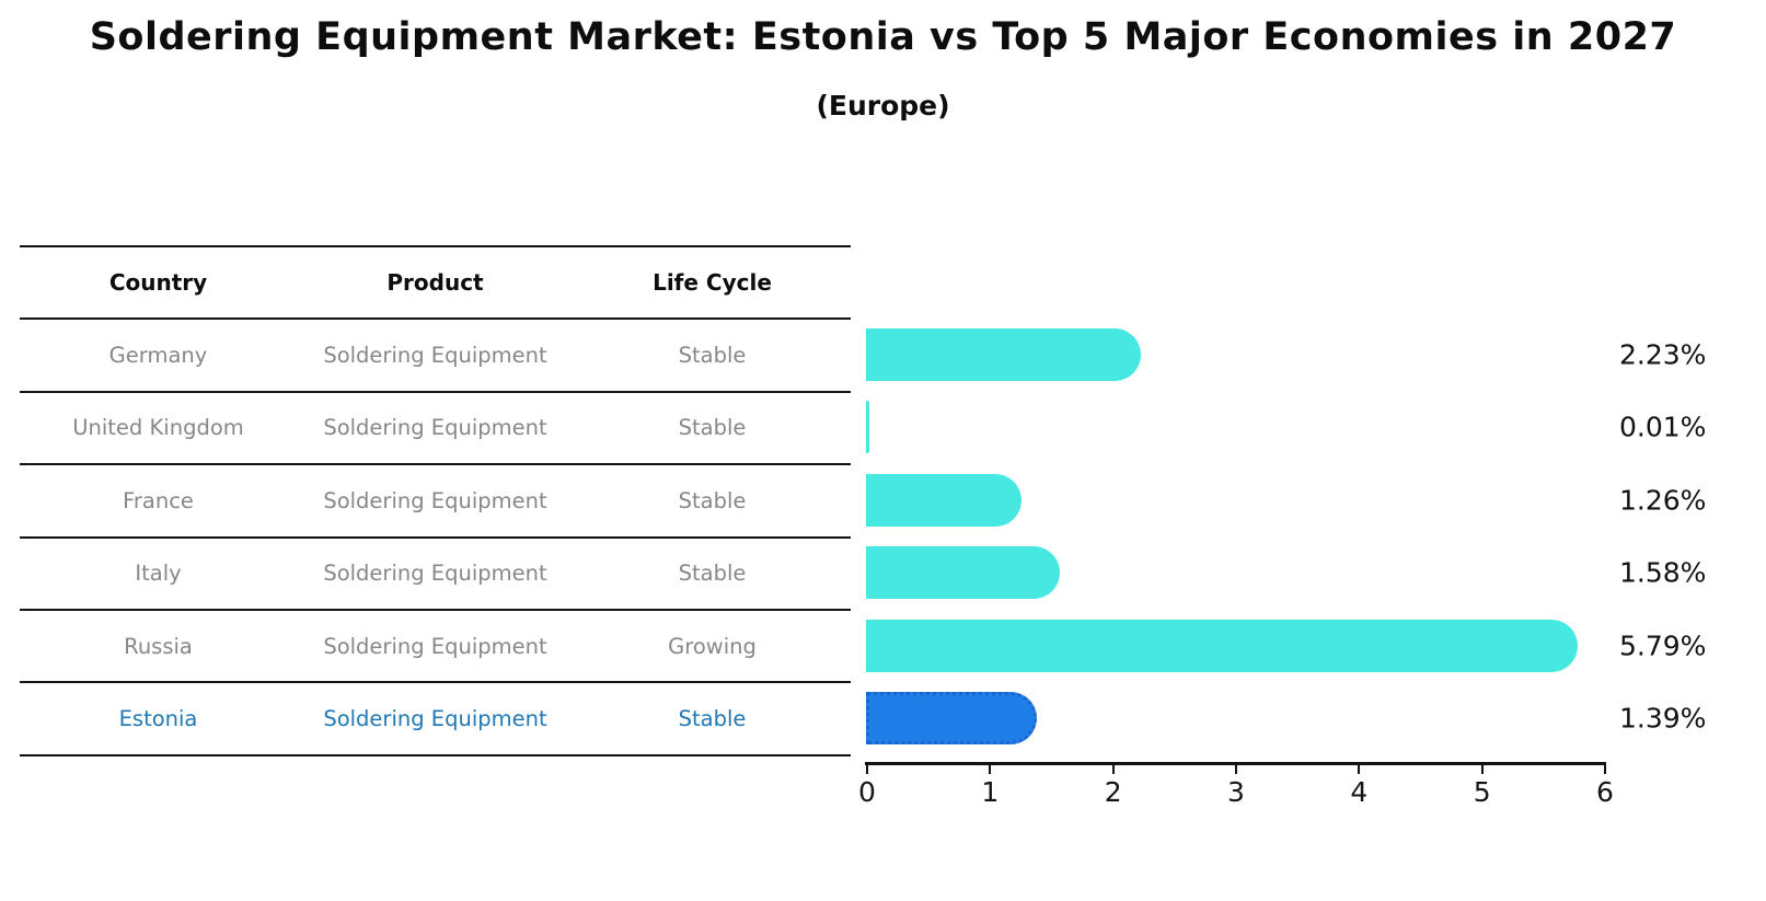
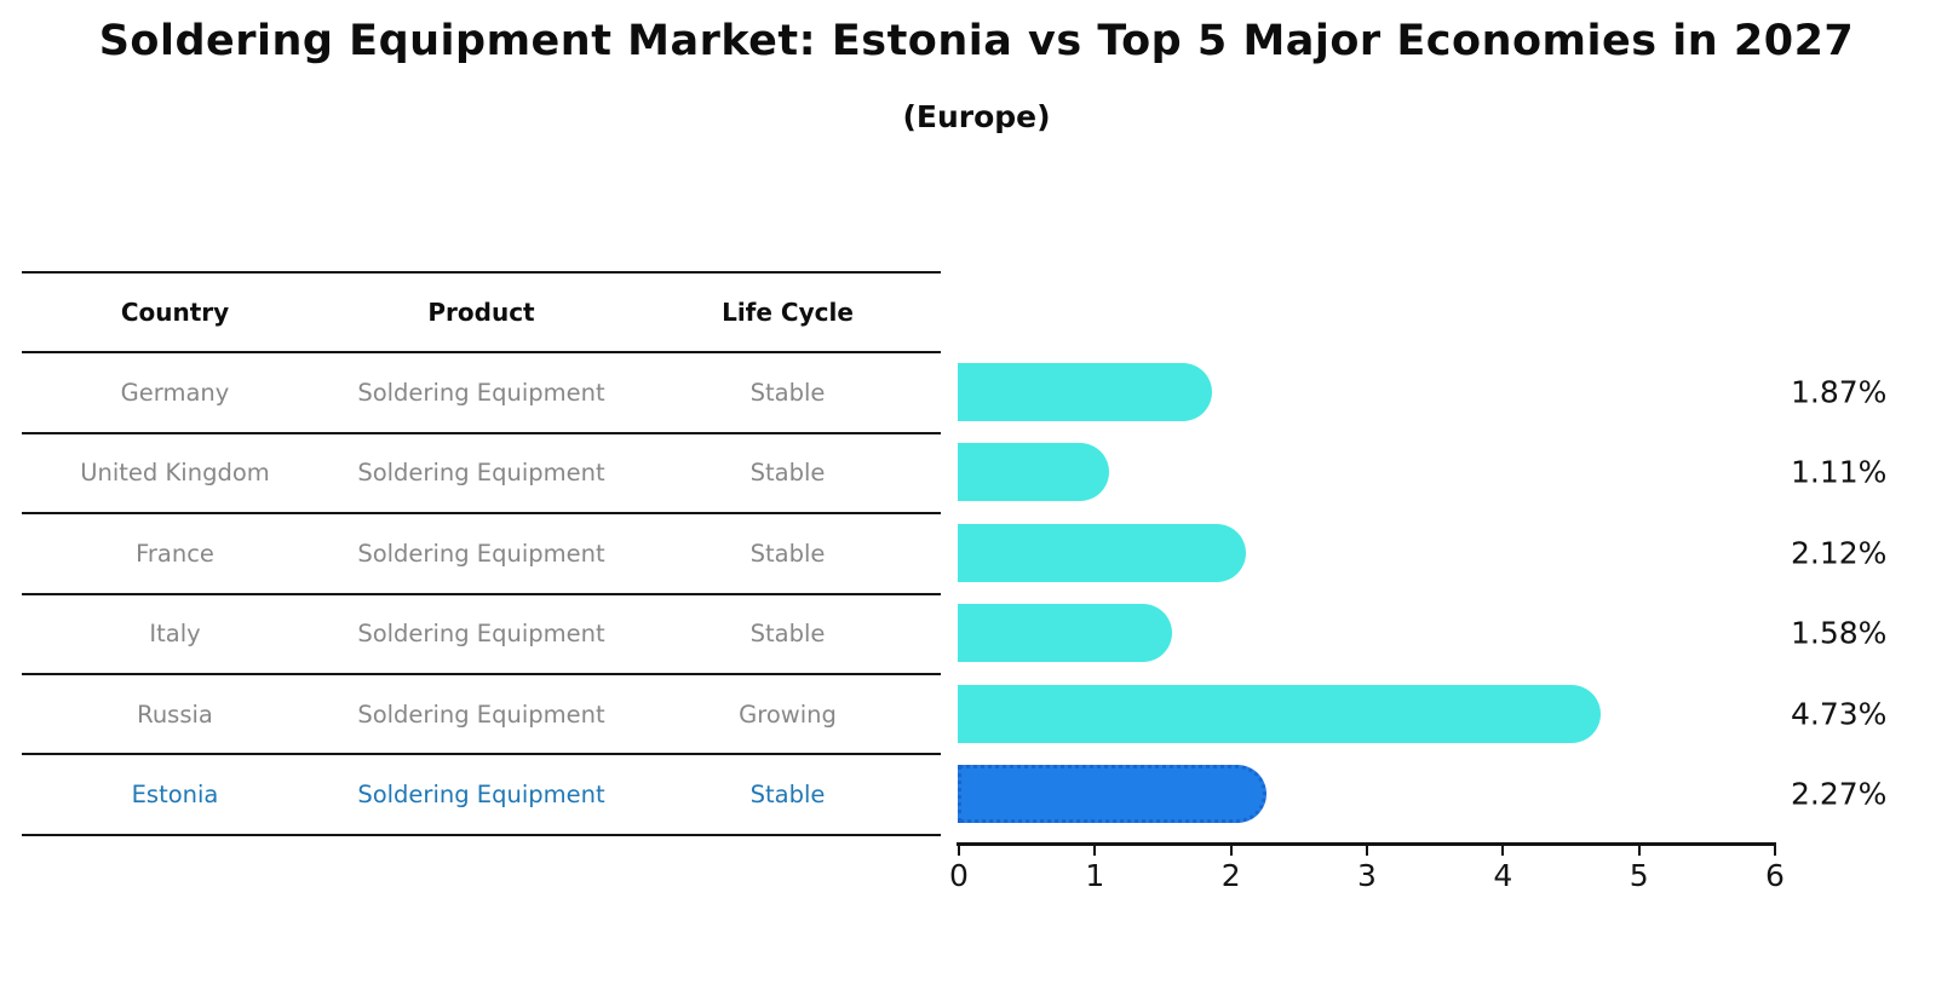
Germany: 2.23% -> 1.87%
United Kingdom: 0.01% -> 1.11%
France: 1.26% -> 2.12%
Russia: 5.79% -> 4.73%
Estonia: 1.39% -> 2.27%
